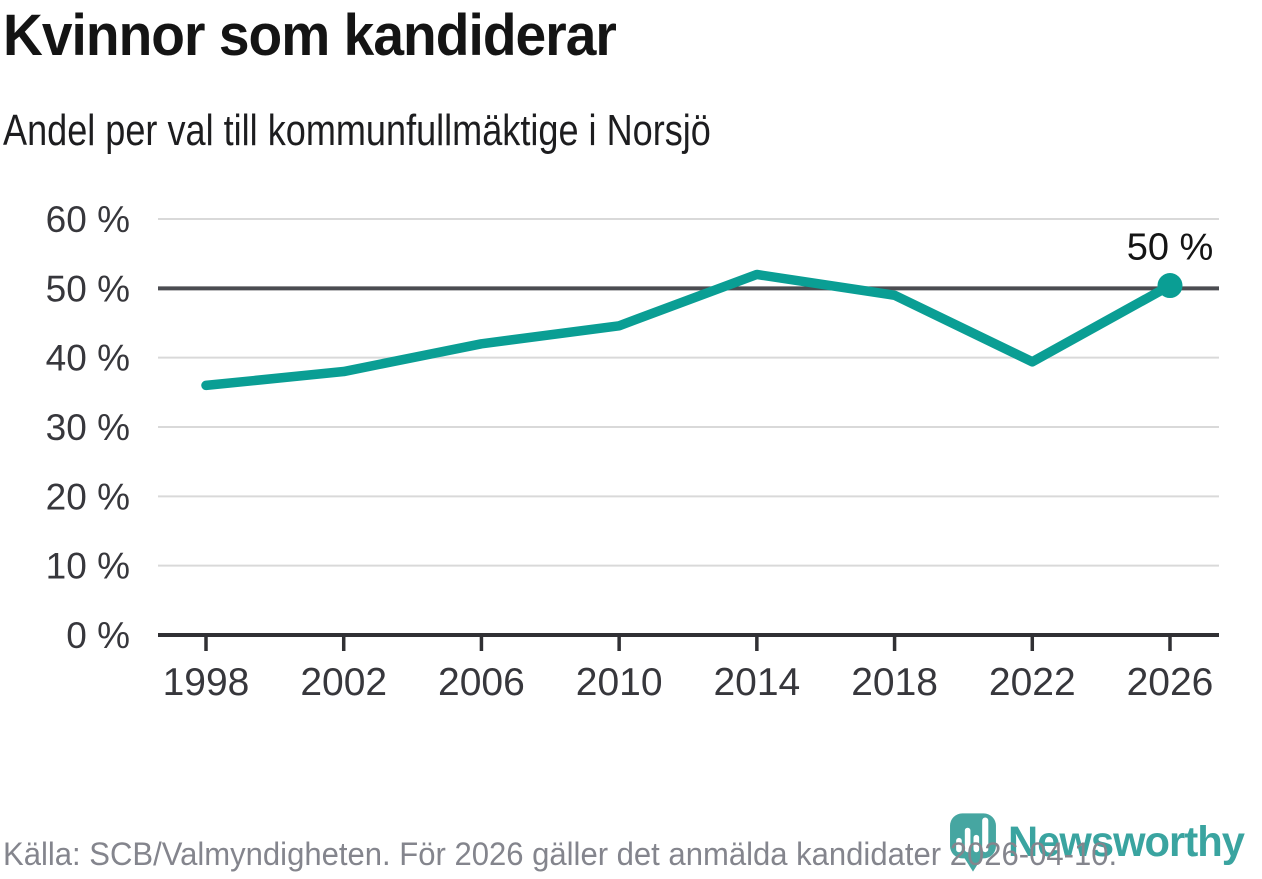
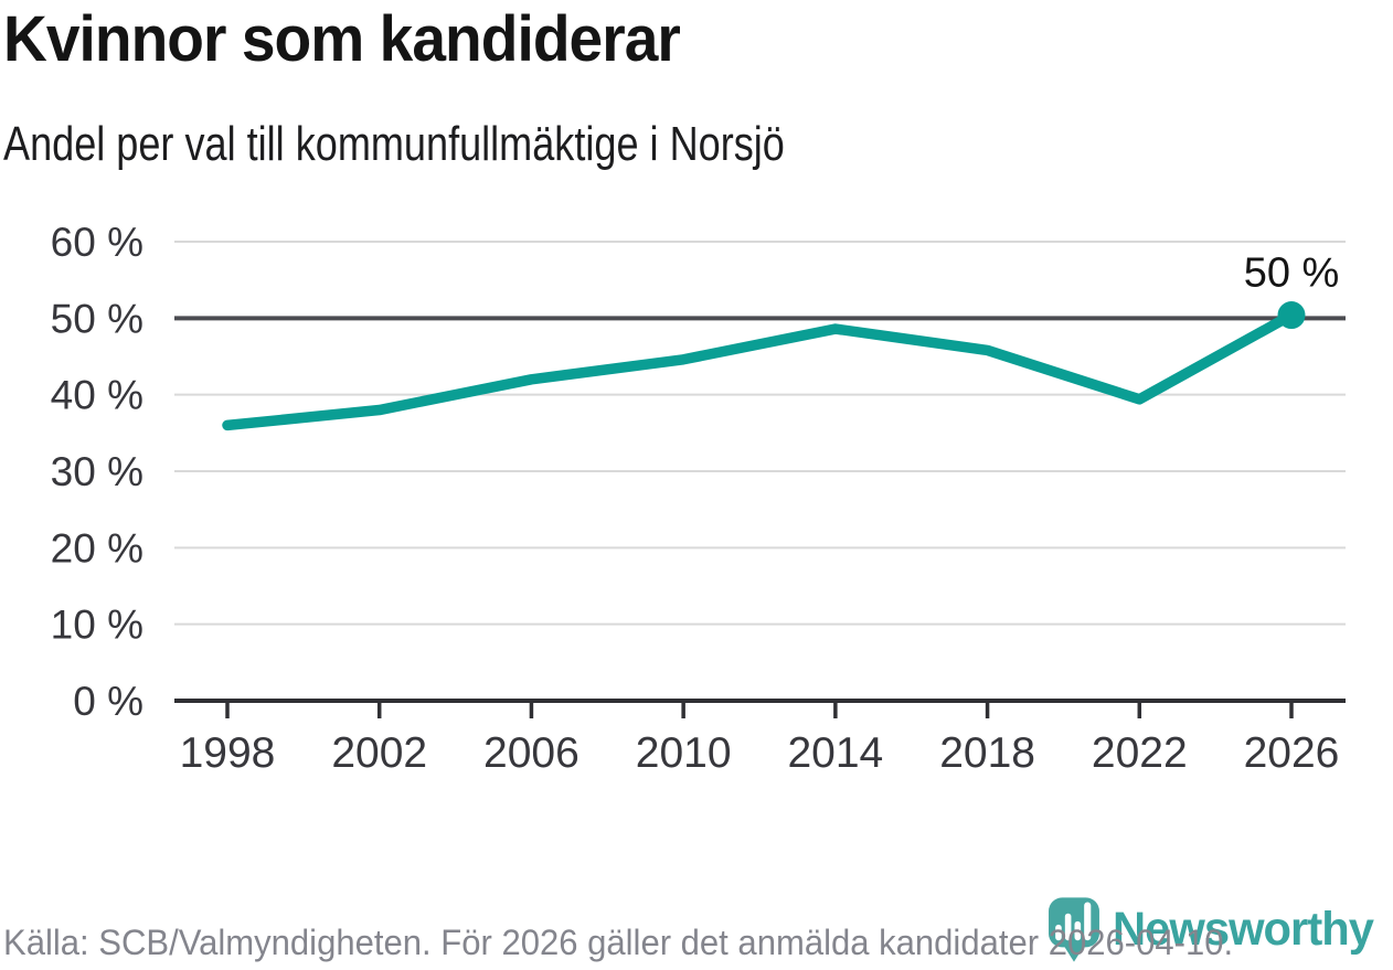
2014: 52% -> 49%
2018: 49% -> 46%
